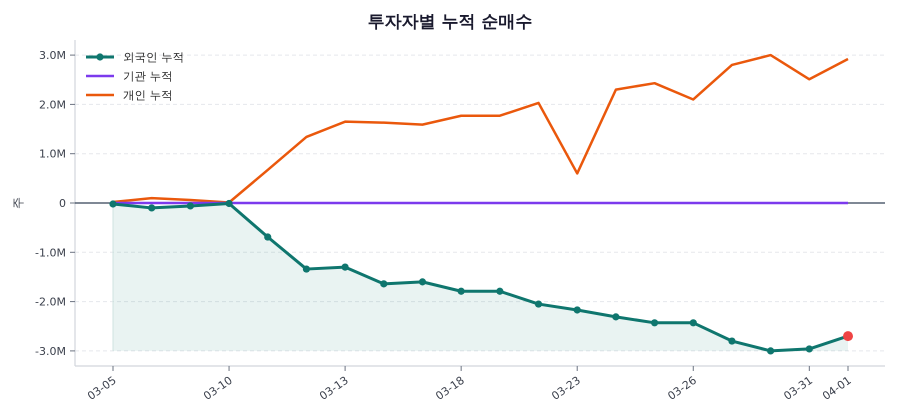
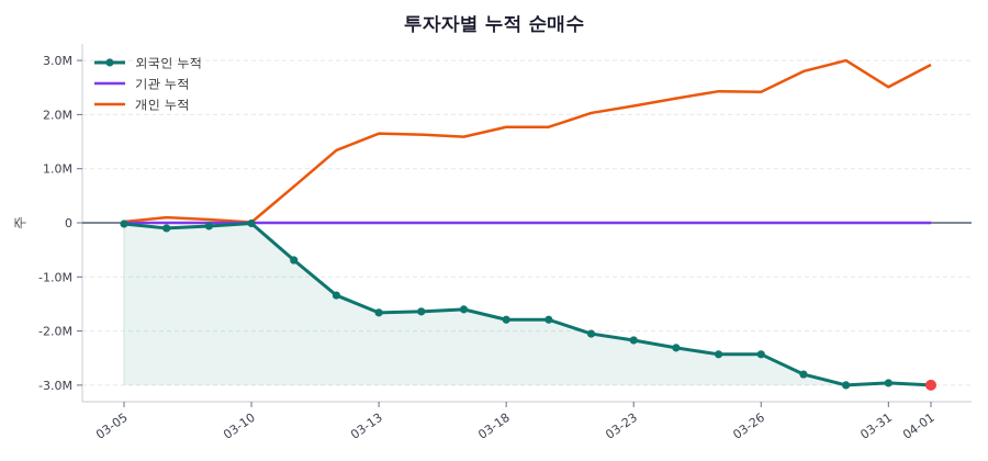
외국인 누적/03-13: -1.3M -> -1.7M
개인 누적/03-23: 0.6M -> 2.2M
개인 누적/03-26: 2.1M -> 2.4M
외국인 누적/04-01: -2.7M -> -3.0M
